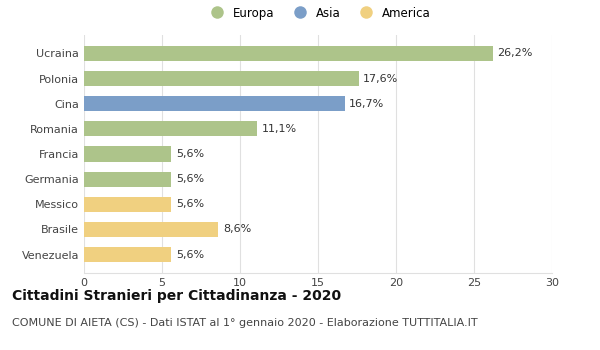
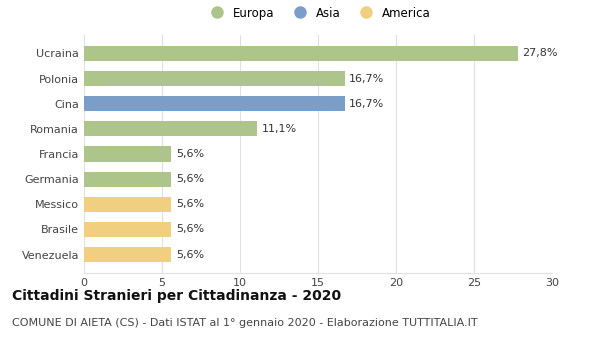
Ucraina: 26,2% -> 27,8%
Polonia: 17,6% -> 16,7%
Brasile: 8,6% -> 5,6%
